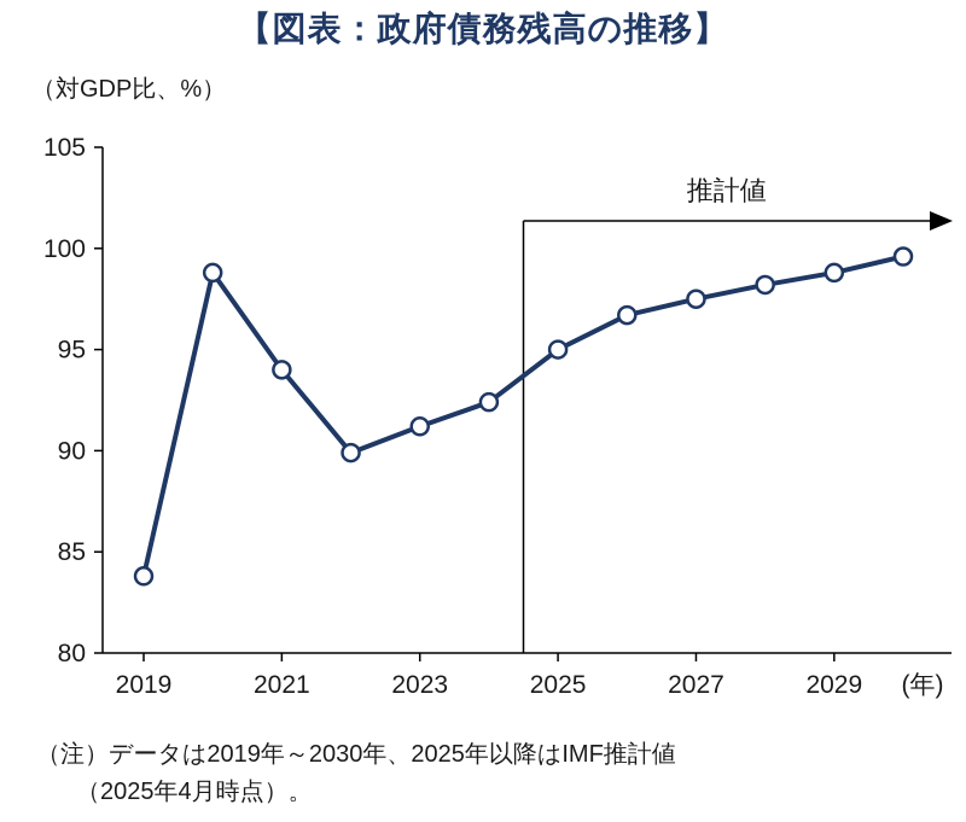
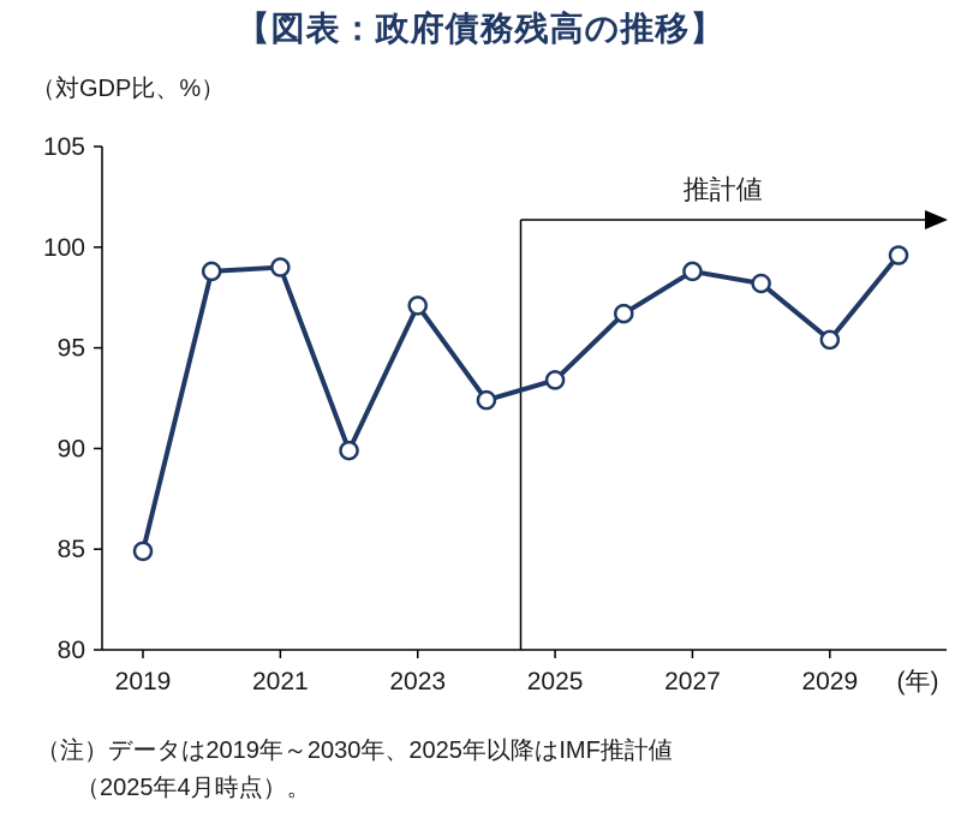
2019: 83.8 -> 84.9
2021: 94.0 -> 99.0
2023: 91.2 -> 97.1
2025: 95.0 -> 93.4
2027: 97.5 -> 98.8
2029: 98.8 -> 95.4
